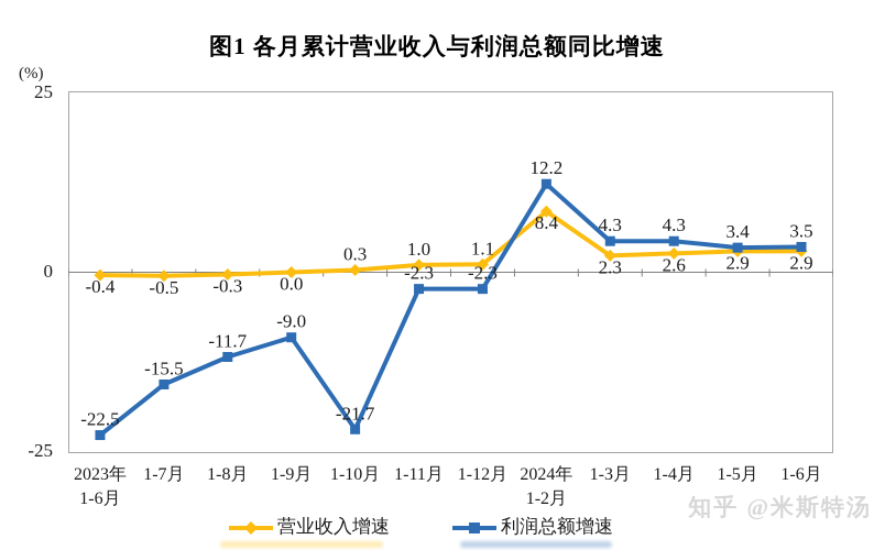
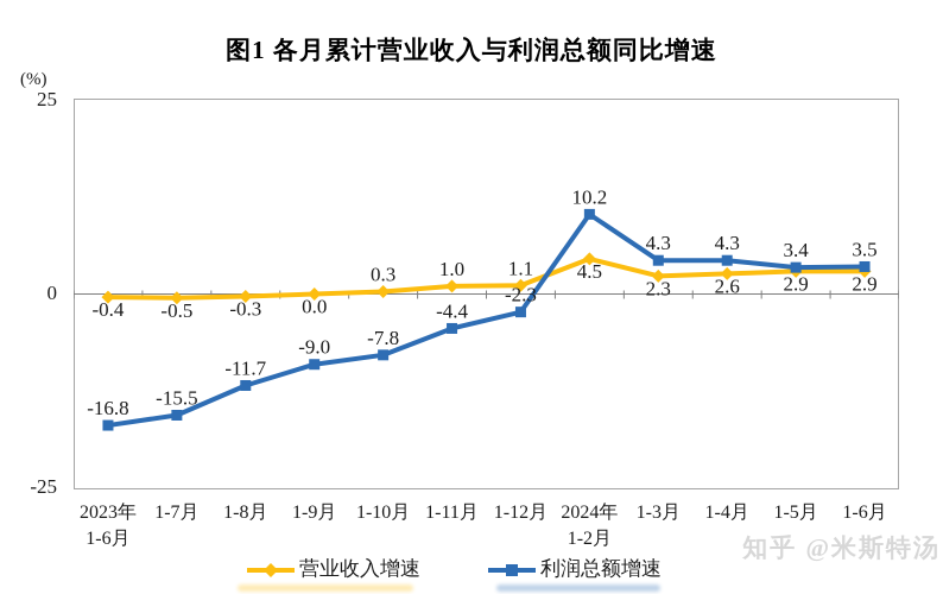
利润总额增速/2023年 1-6月: -22.5 -> -16.8
利润总额增速/1-10月: -21.7 -> -7.8
利润总额增速/1-11月: -2.3 -> -4.4
营业收入增速/2024年 1-2月: 8.4 -> 4.5
利润总额增速/2024年 1-2月: 12.2 -> 10.2
